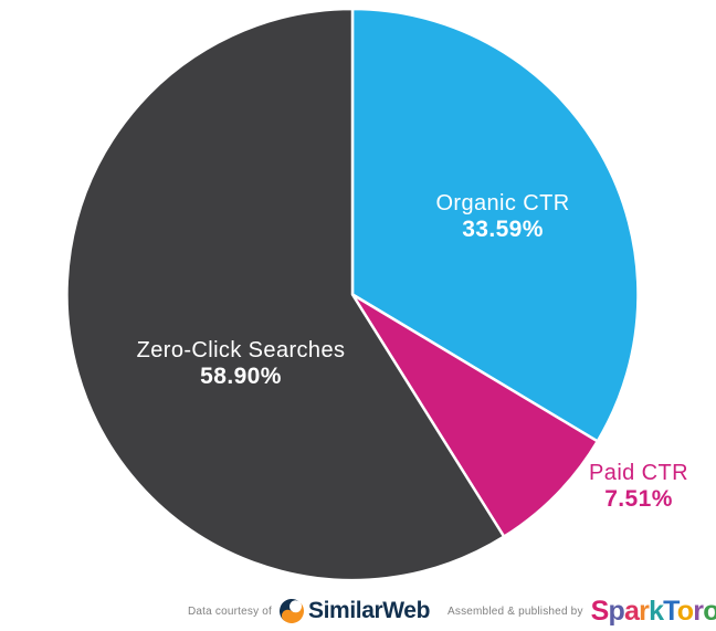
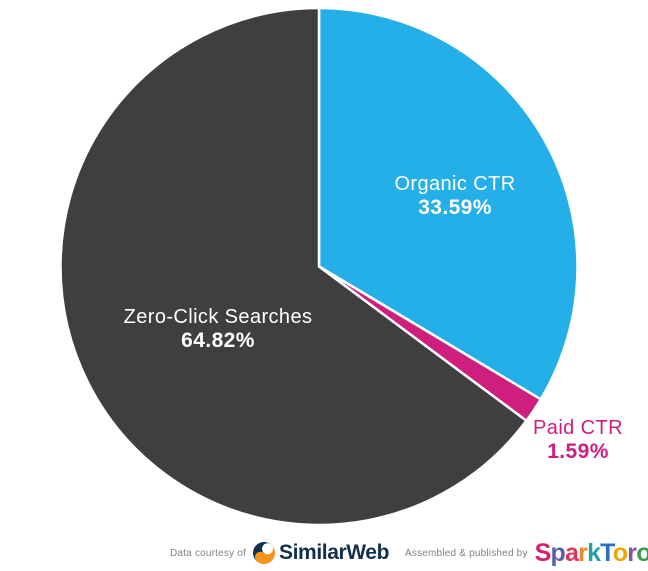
Paid CTR: 7.51% -> 1.59%
Zero-Click Searches: 58.90% -> 64.82%
